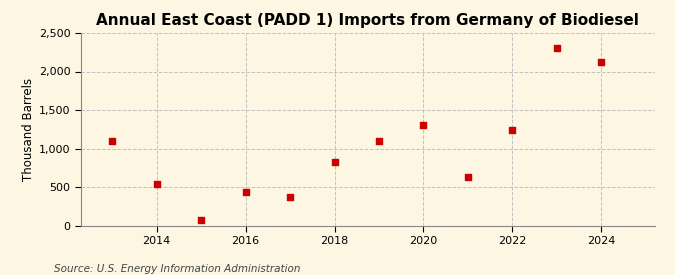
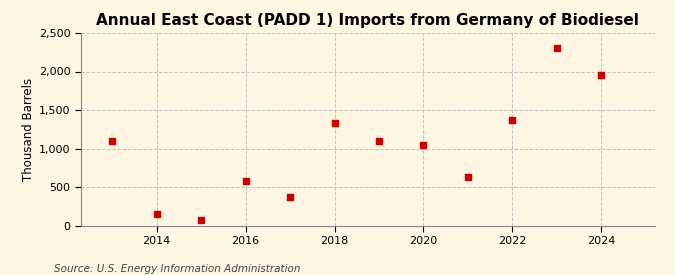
2014: 540 -> 150
2016: 440 -> 580
2018: 820 -> 1,320
2020: 1,300 -> 1,050
2022: 1,240 -> 1,380
2024: 2,120 -> 1,950
